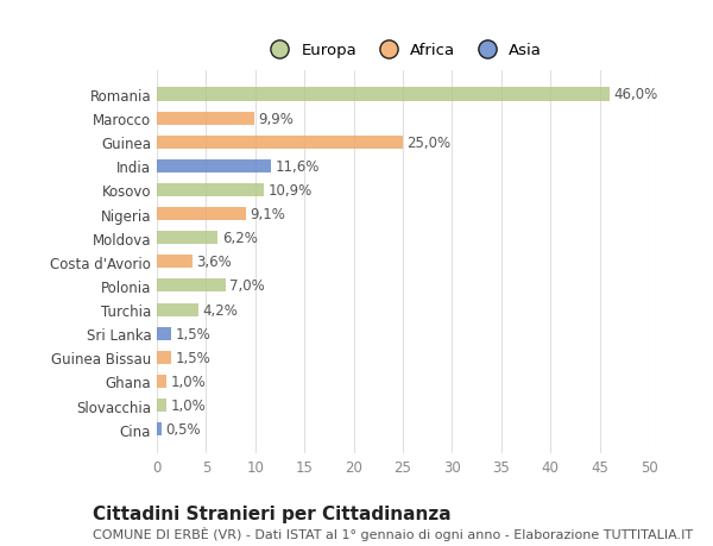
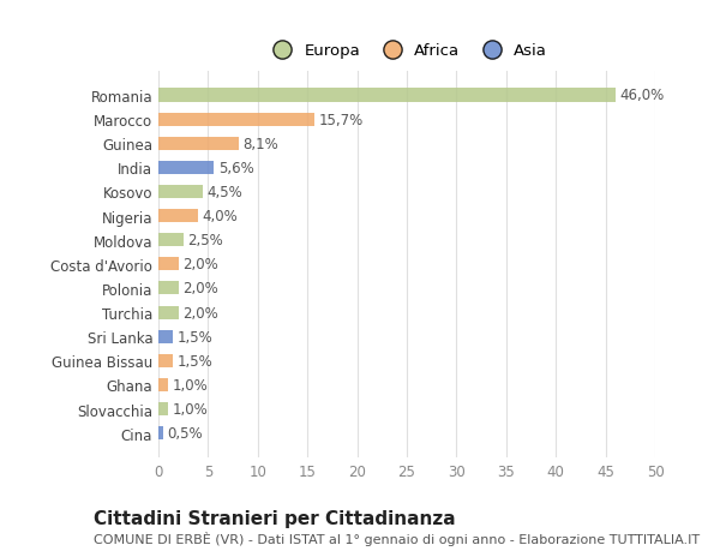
Marocco: 9,9% -> 15,7%
Guinea: 25,0% -> 8,1%
India: 11,6% -> 5,6%
Kosovo: 10,9% -> 4,5%
Nigeria: 9,1% -> 4,0%
Moldova: 6,2% -> 2,5%
Costa d'Avorio: 3,6% -> 2,0%
Polonia: 7,0% -> 2,0%
Turchia: 4,2% -> 2,0%
